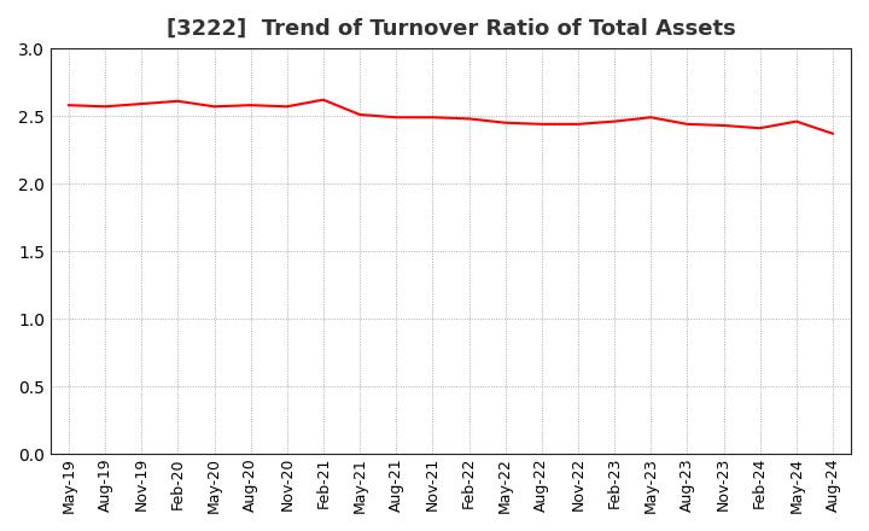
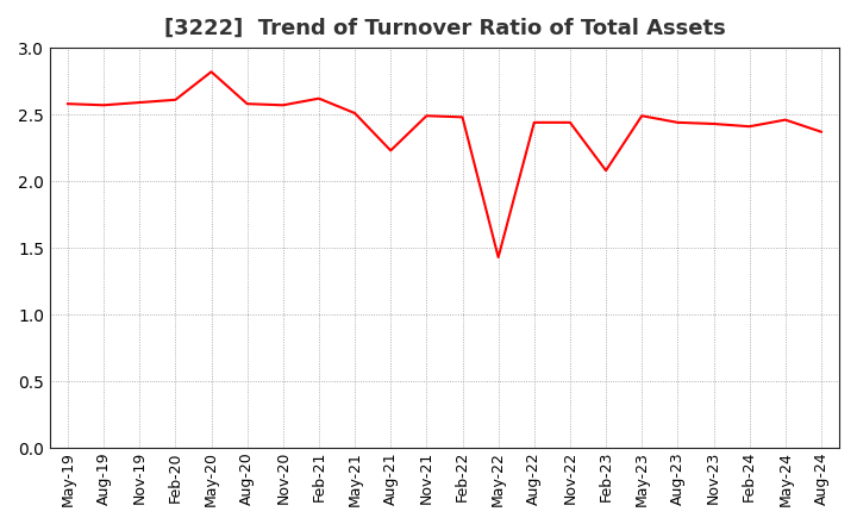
May-20: 2.57 -> 2.82
Aug-21: 2.49 -> 2.23
May-22: 2.45 -> 1.43
Feb-23: 2.46 -> 2.08
